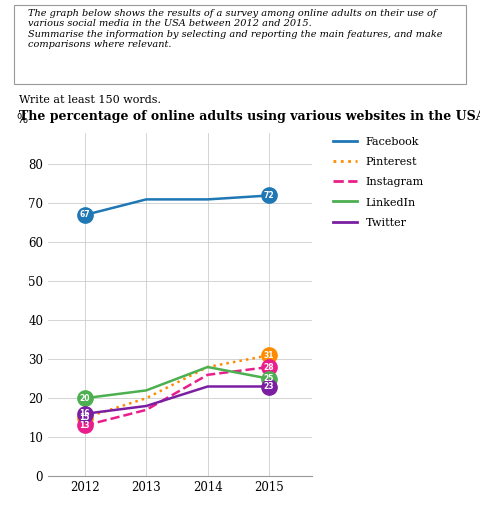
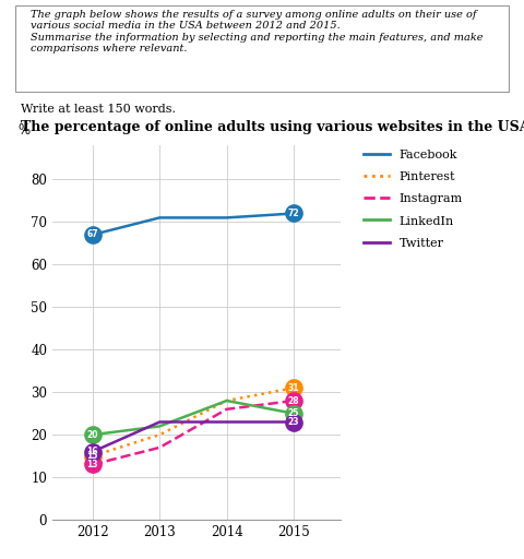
Twitter/2013: 18 -> 23
